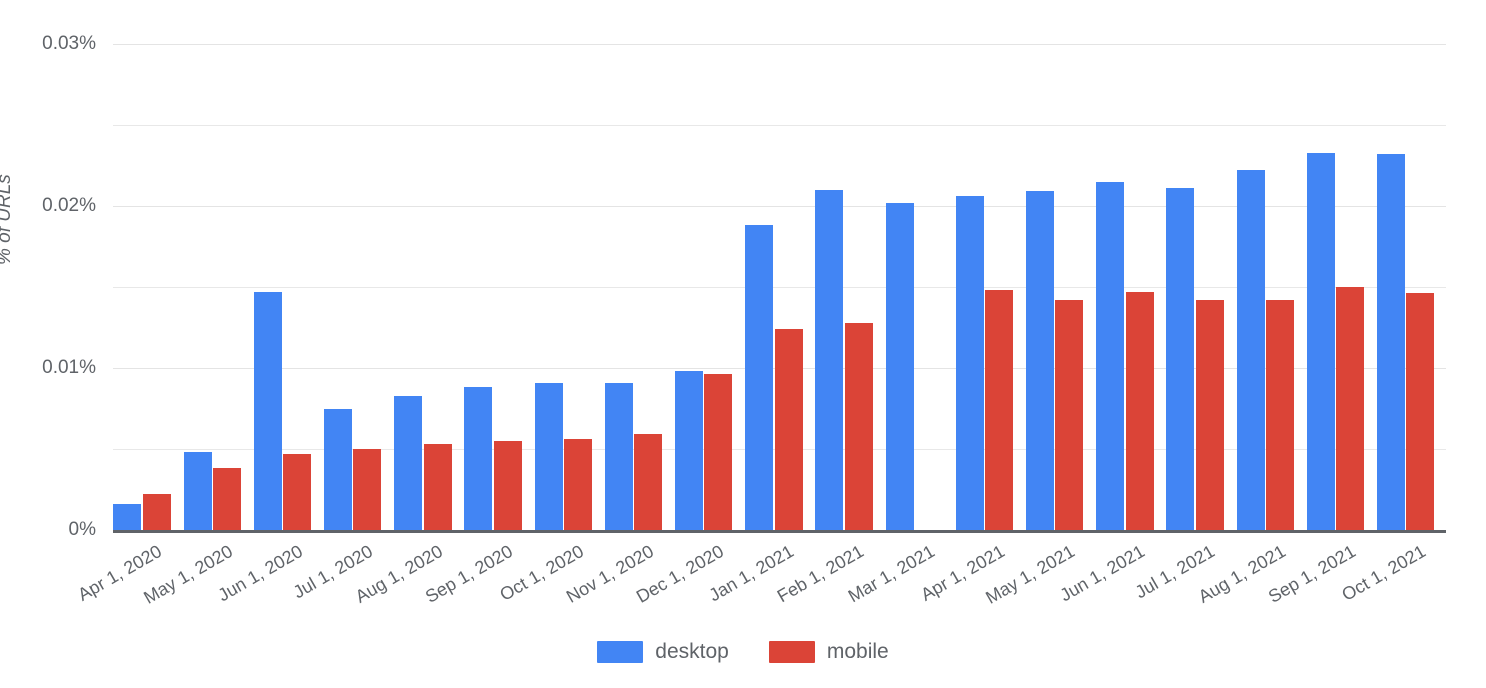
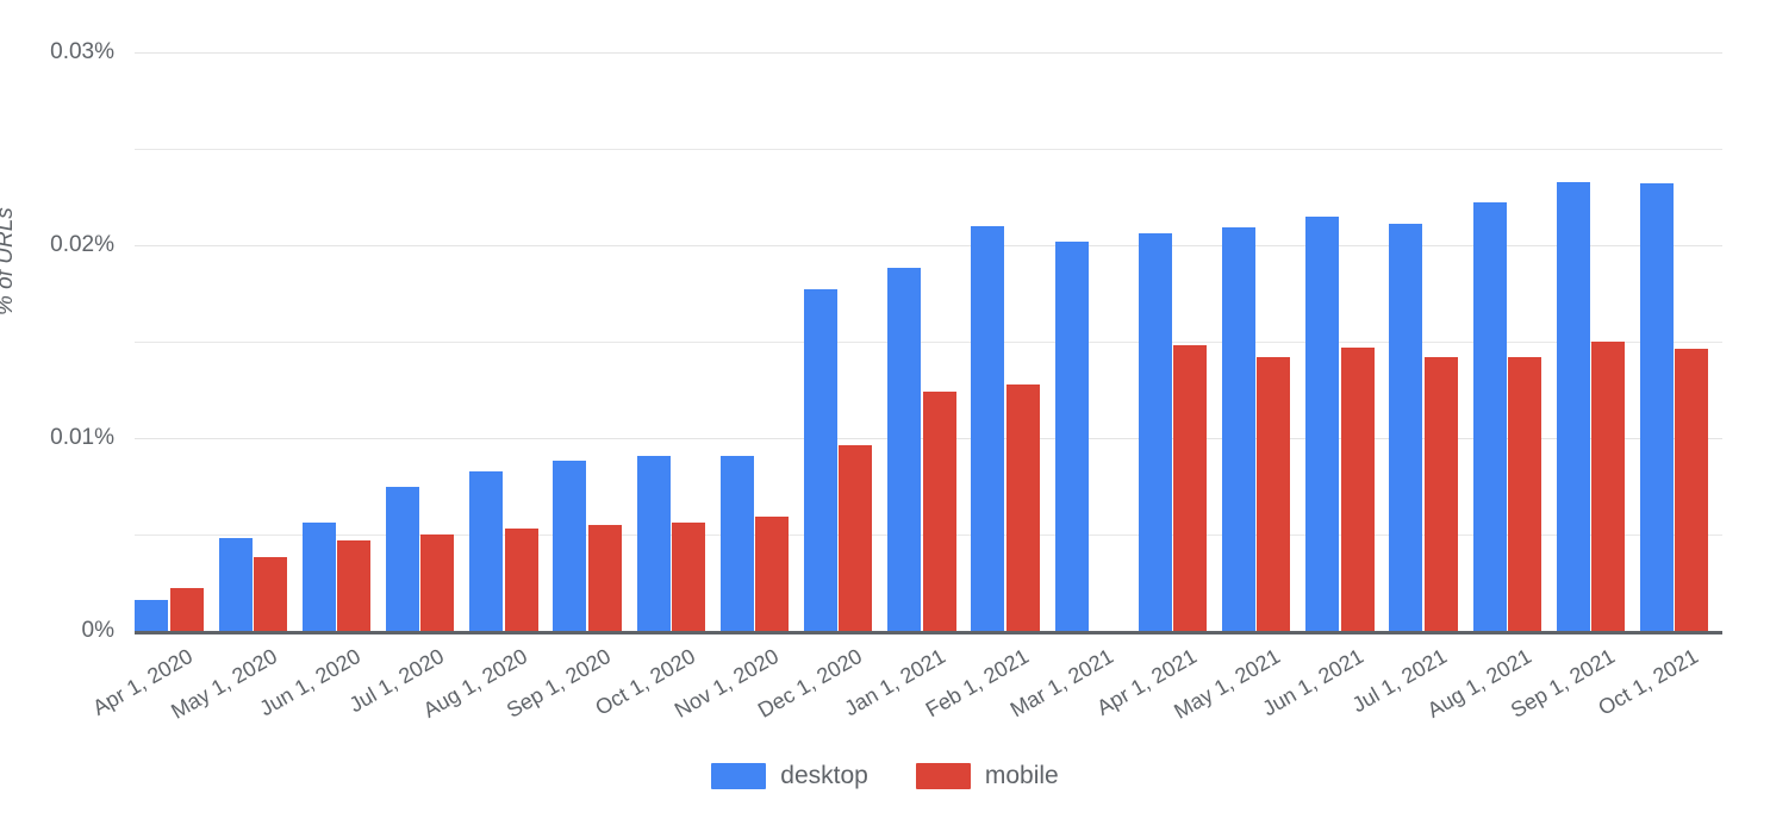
desktop/Jun 1, 2020: 0.0147% -> 0.0056%
desktop/Dec 1, 2020: 0.0098% -> 0.0177%
